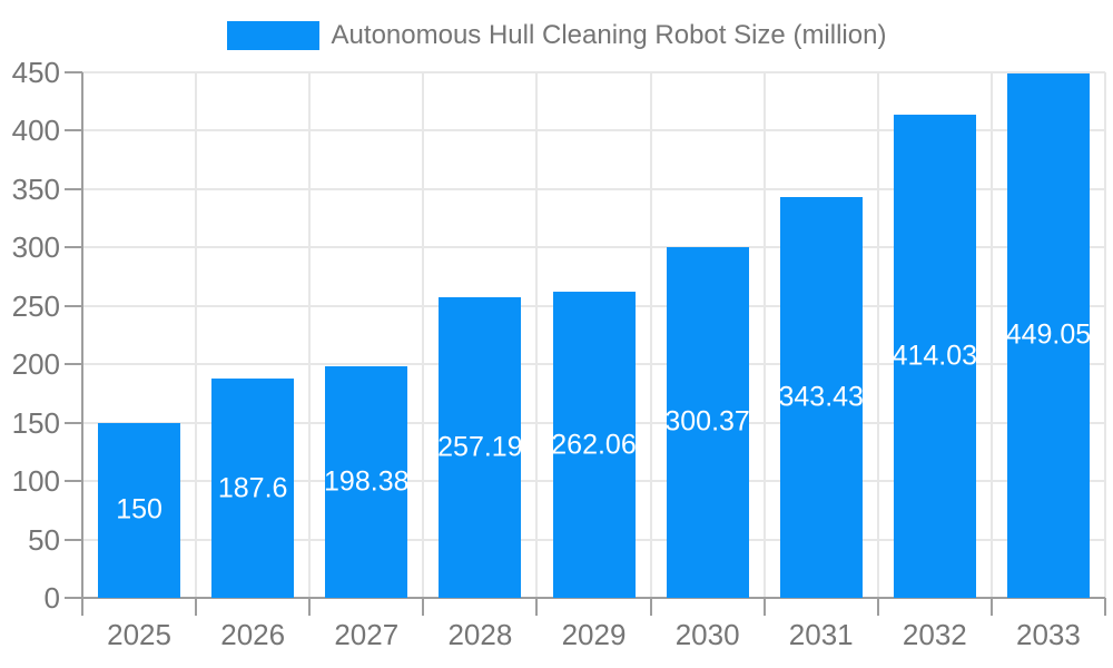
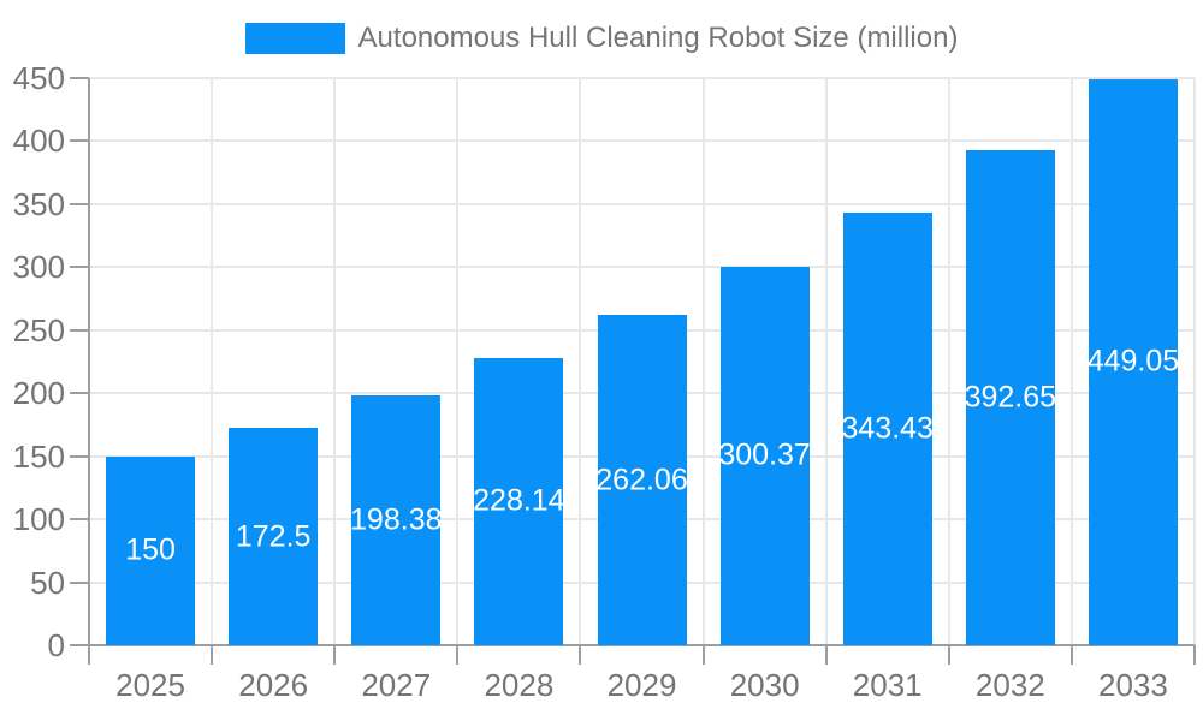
2026: 187.6 -> 172.5
2028: 257.19 -> 228.14
2032: 414.03 -> 392.65
